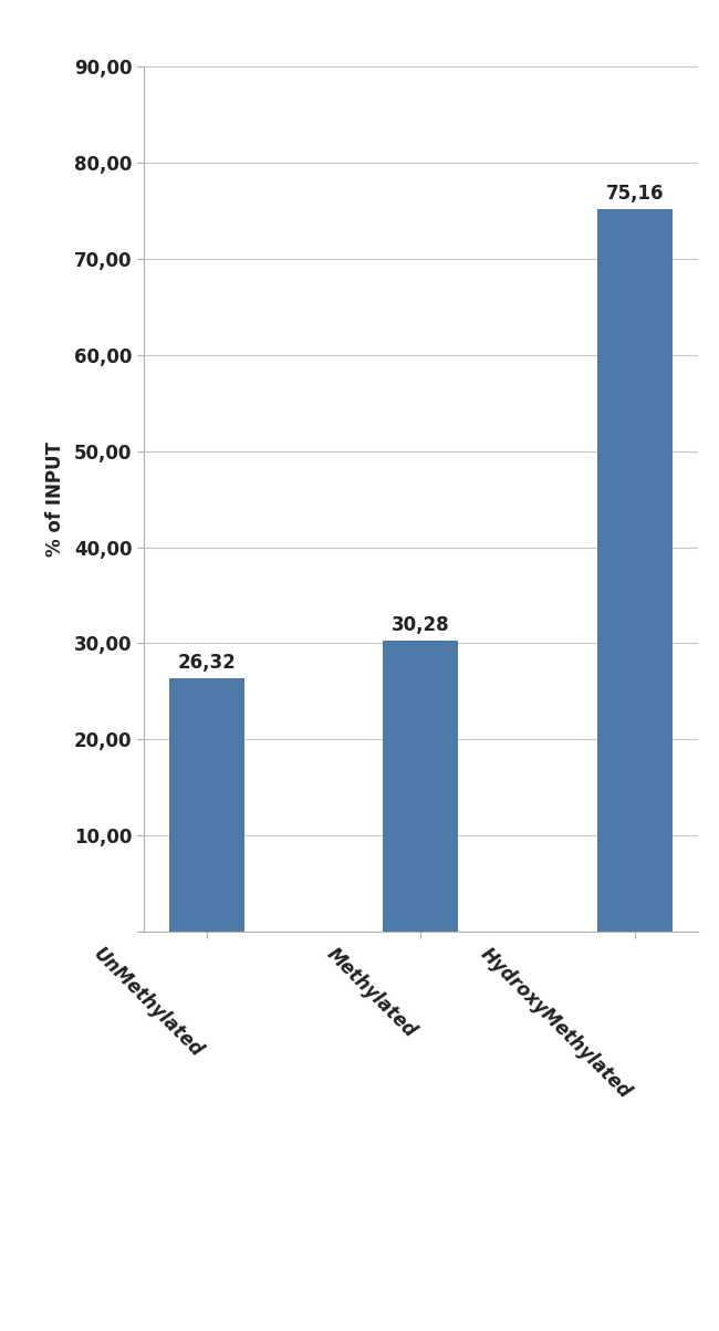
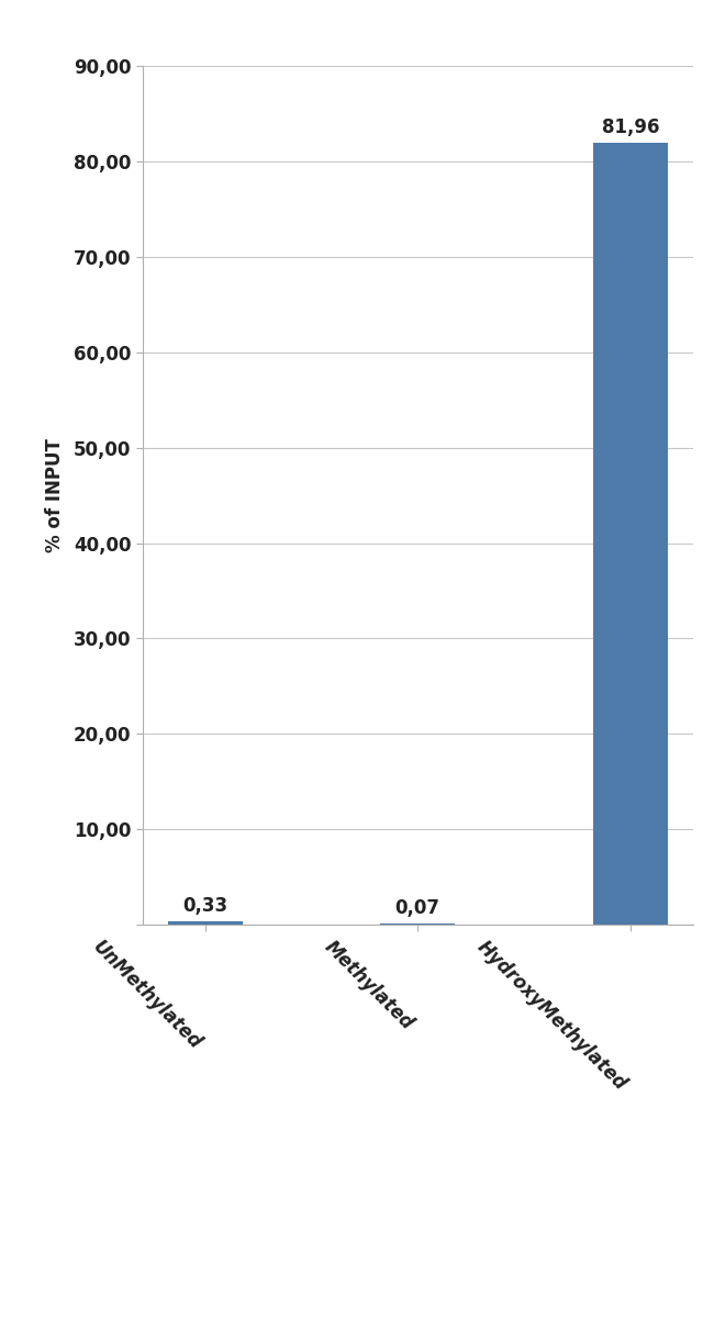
UnMethylated: 26,32 -> 0,33
Methylated: 30,28 -> 0,07
HydroxyMethylated: 75,16 -> 81,96
